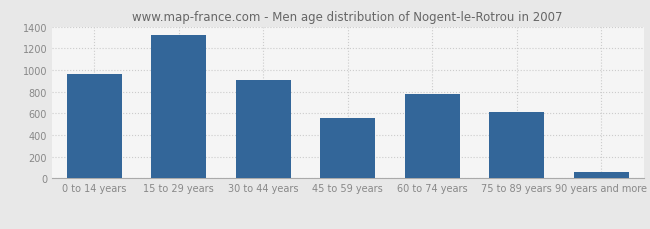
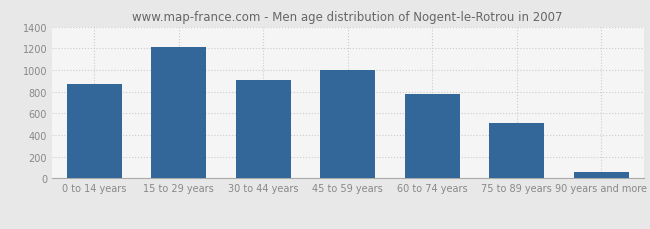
0 to 14 years: 960 -> 870
15 to 29 years: 1320 -> 1210
45 to 59 years: 560 -> 1000
75 to 89 years: 610 -> 510
